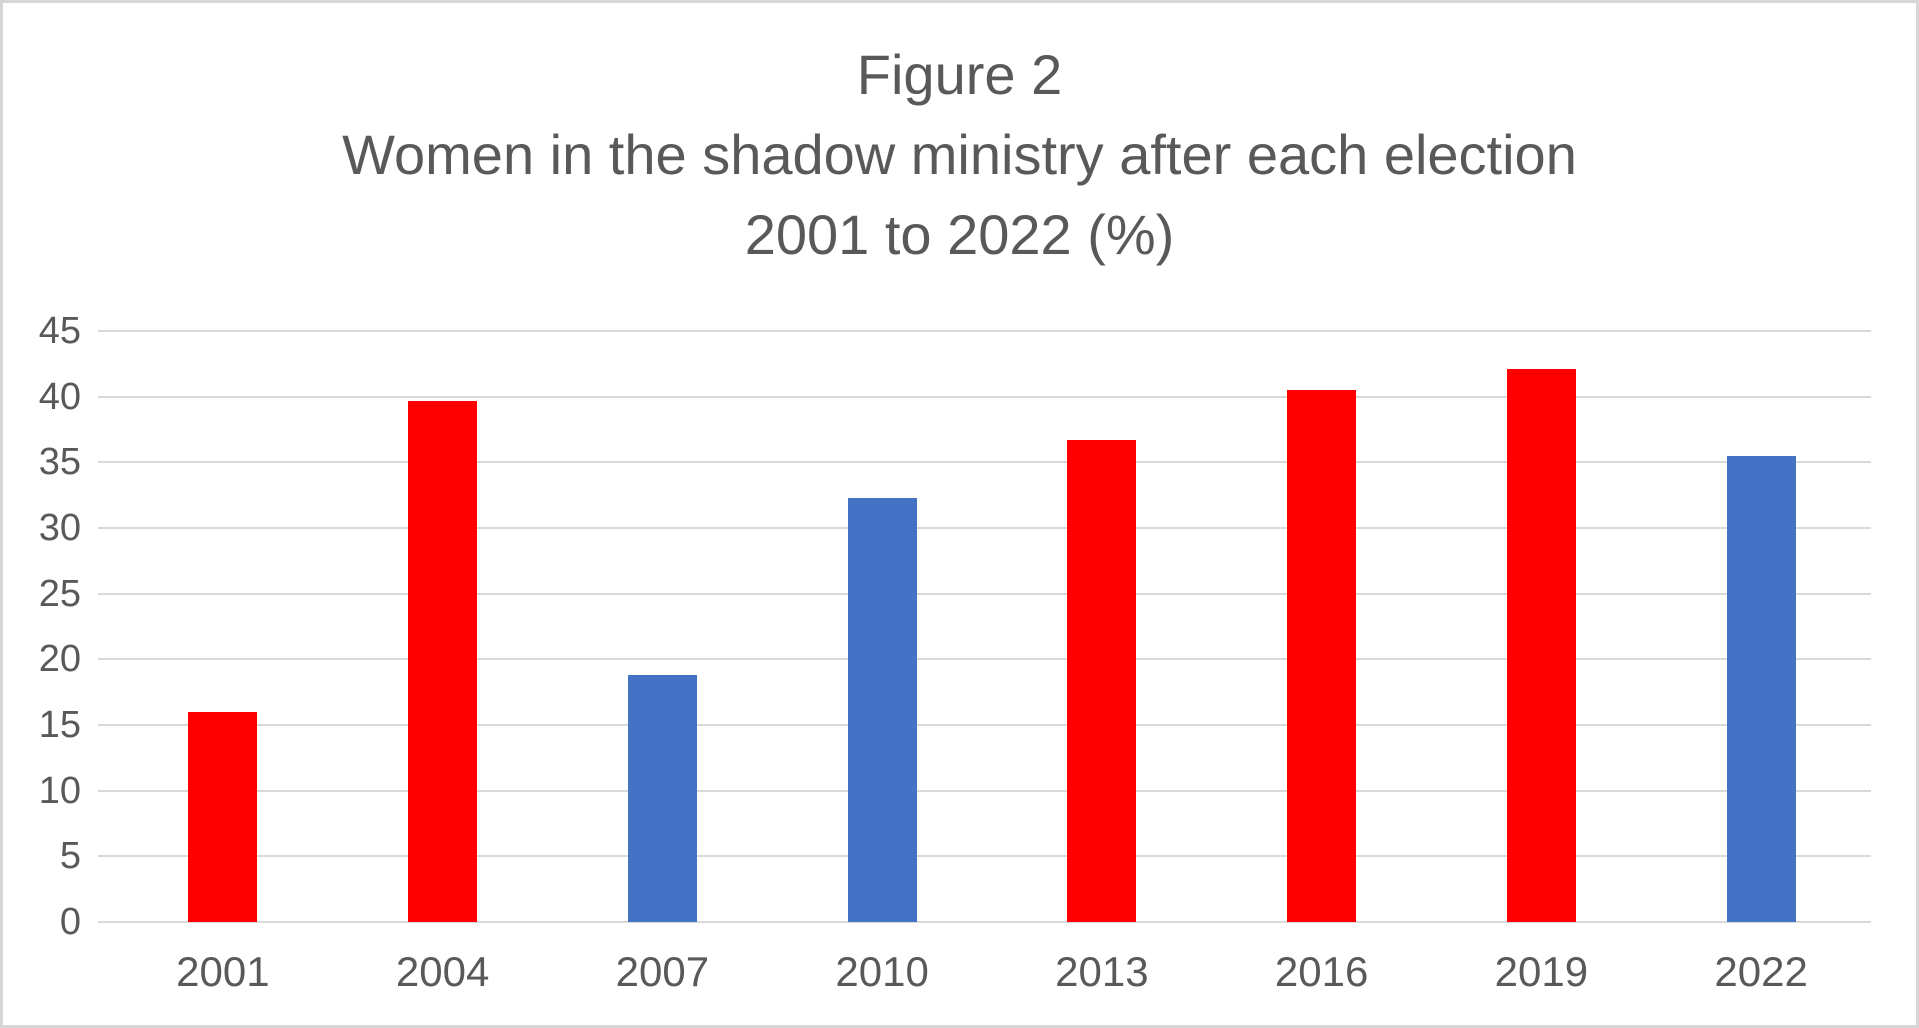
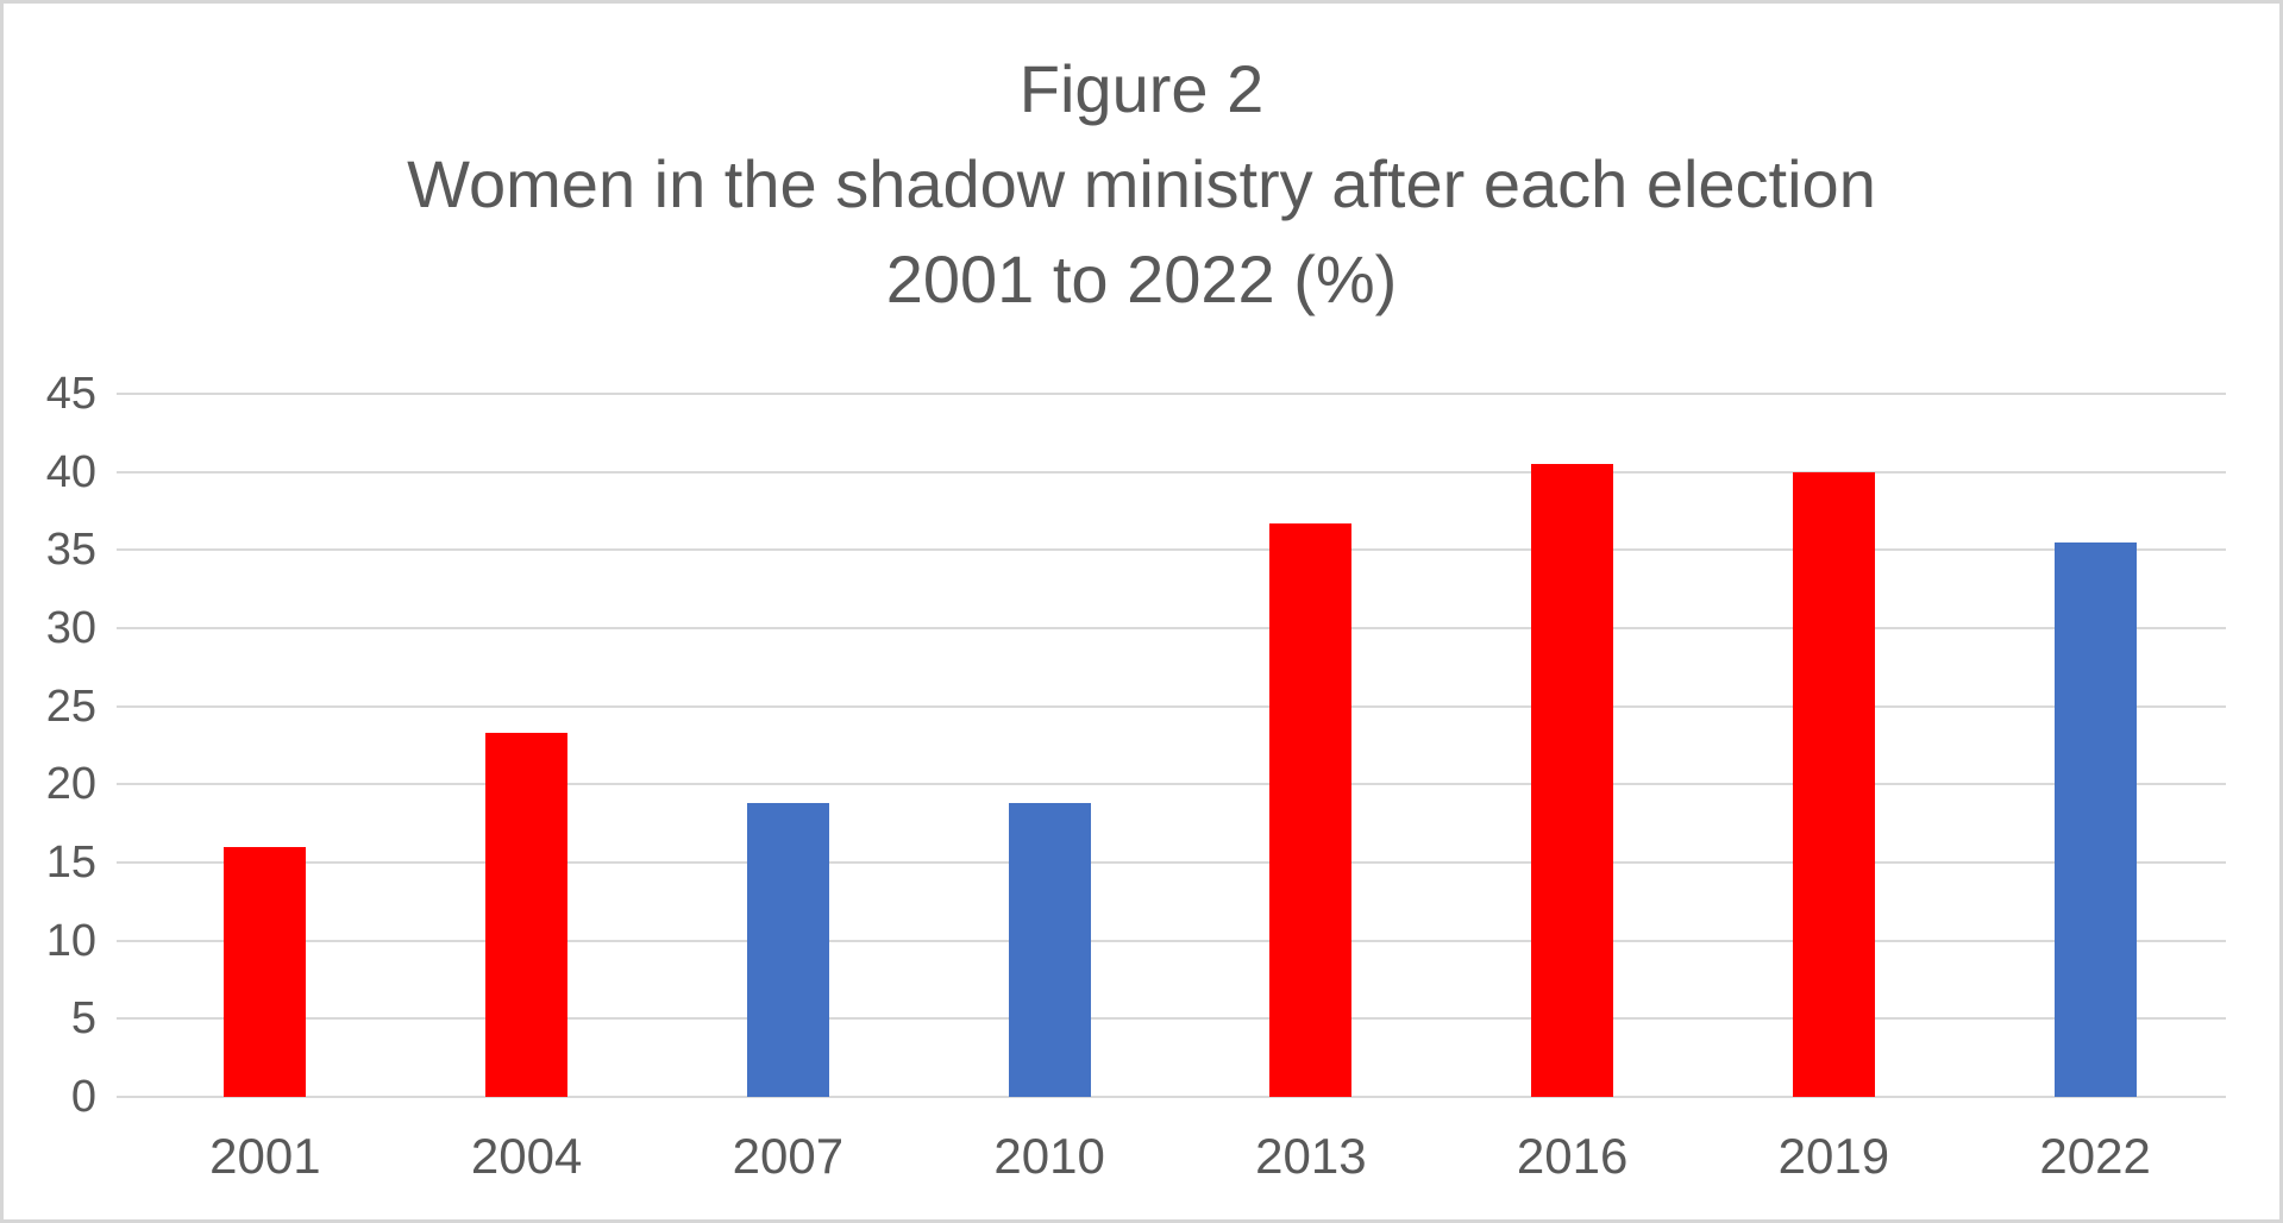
2004: 39.7 -> 23.3
2010: 32.3 -> 18.8
2019: 42.1 -> 40.0
